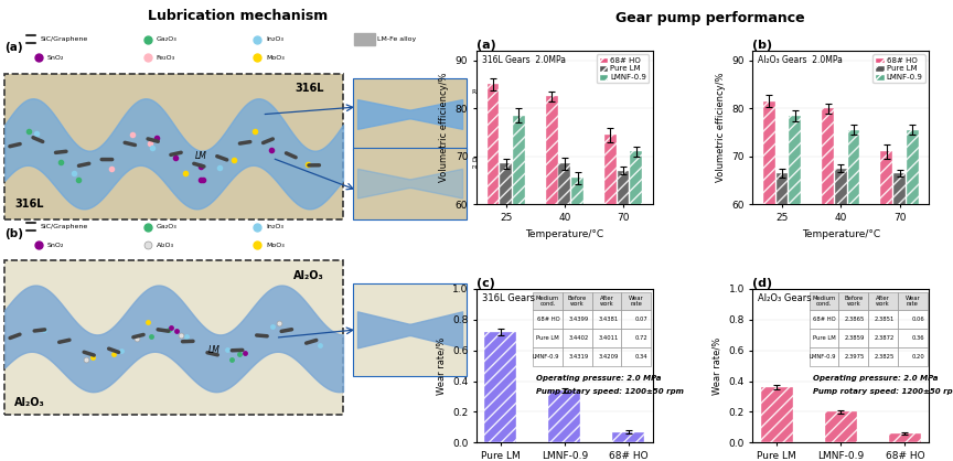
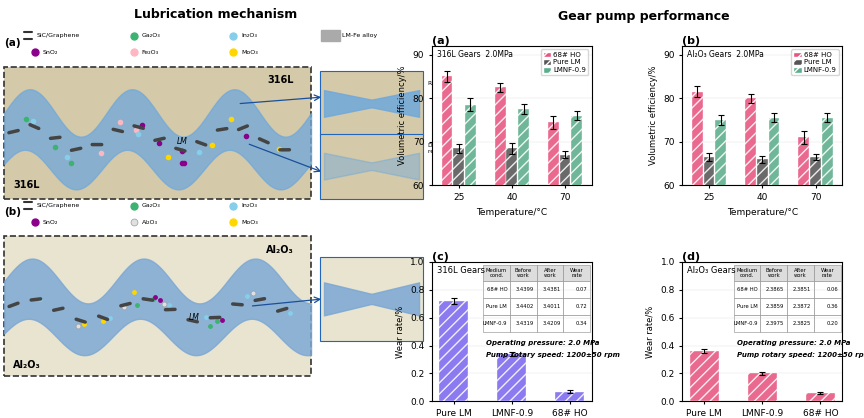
(a)/LMNF-0.9/40: 65.5 -> 77.5
(a)/LMNF-0.9/70: 71.0 -> 76.0
(b)/LMNF-0.9/25: 78.5 -> 75.0
(b)/Pure LM/40: 67.5 -> 66.0
